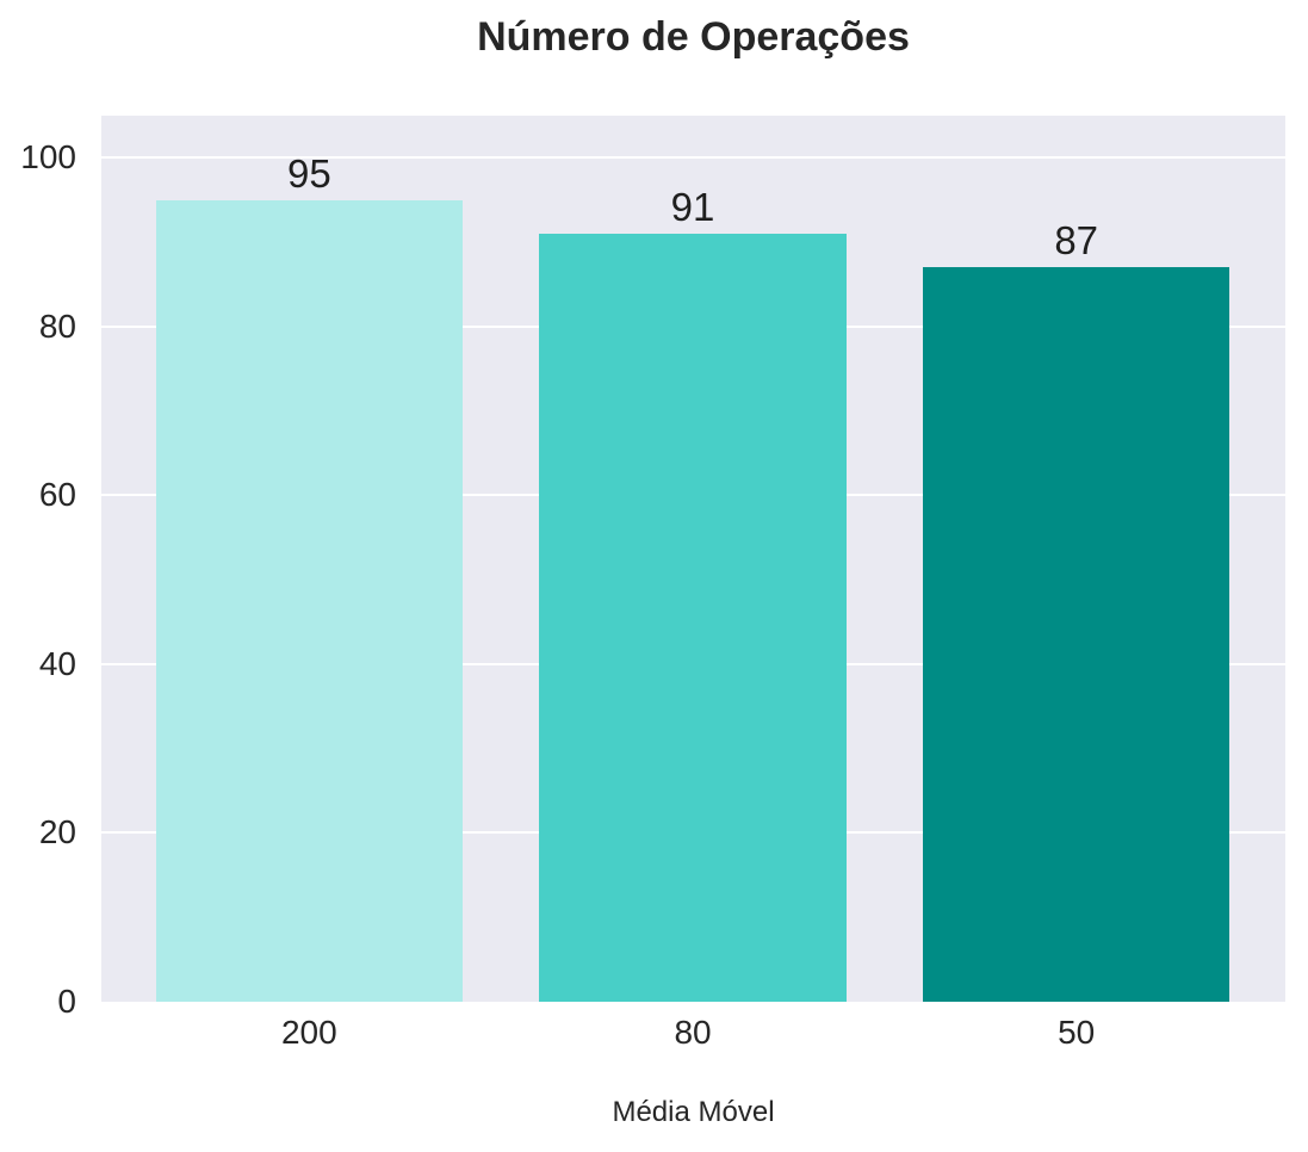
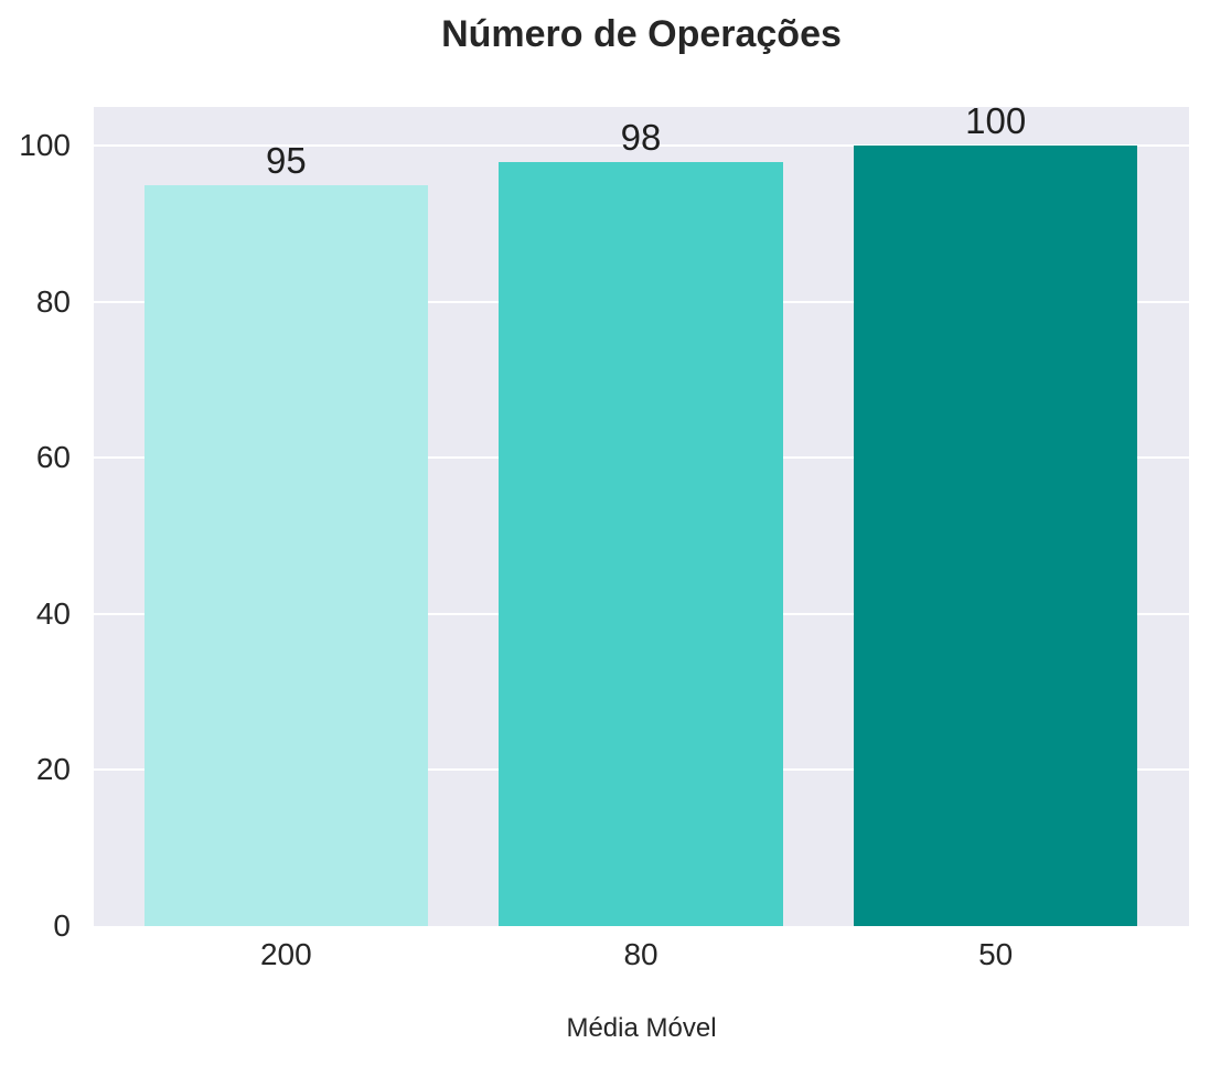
80: 91 -> 98
50: 87 -> 100
